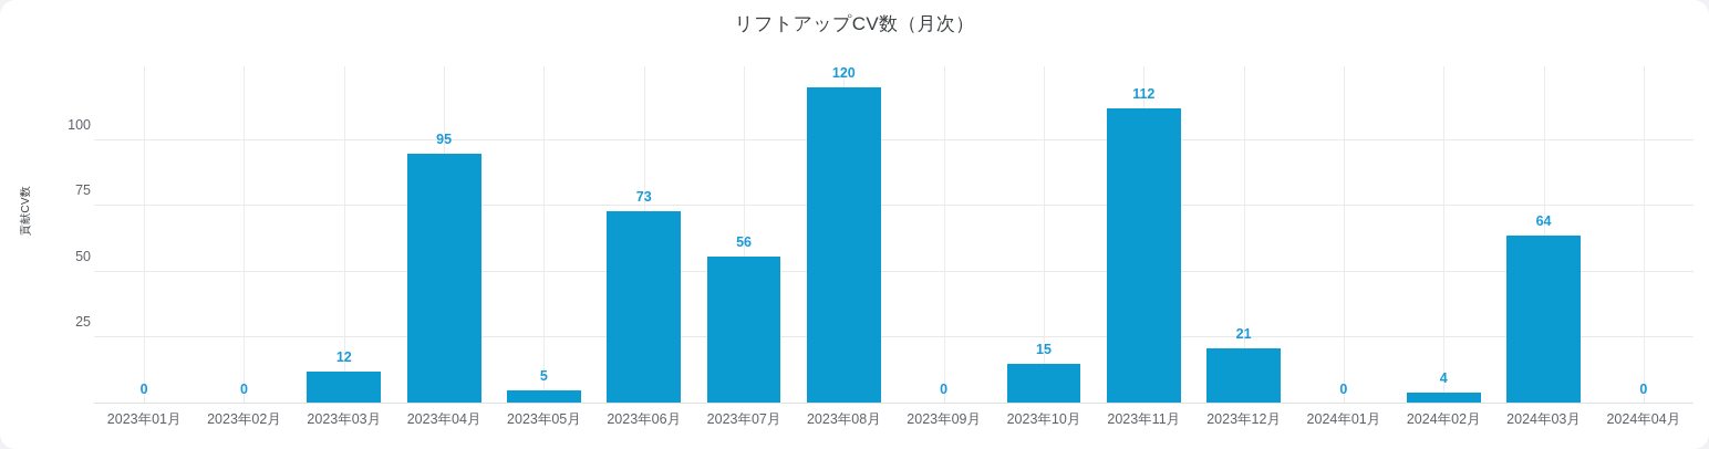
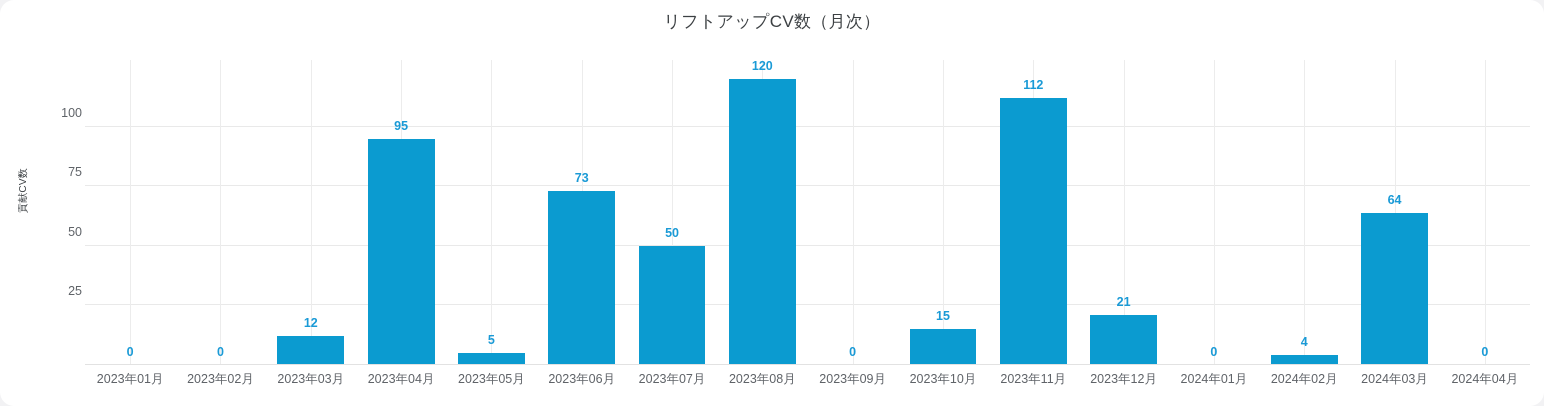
2023年07月: 56 -> 50
